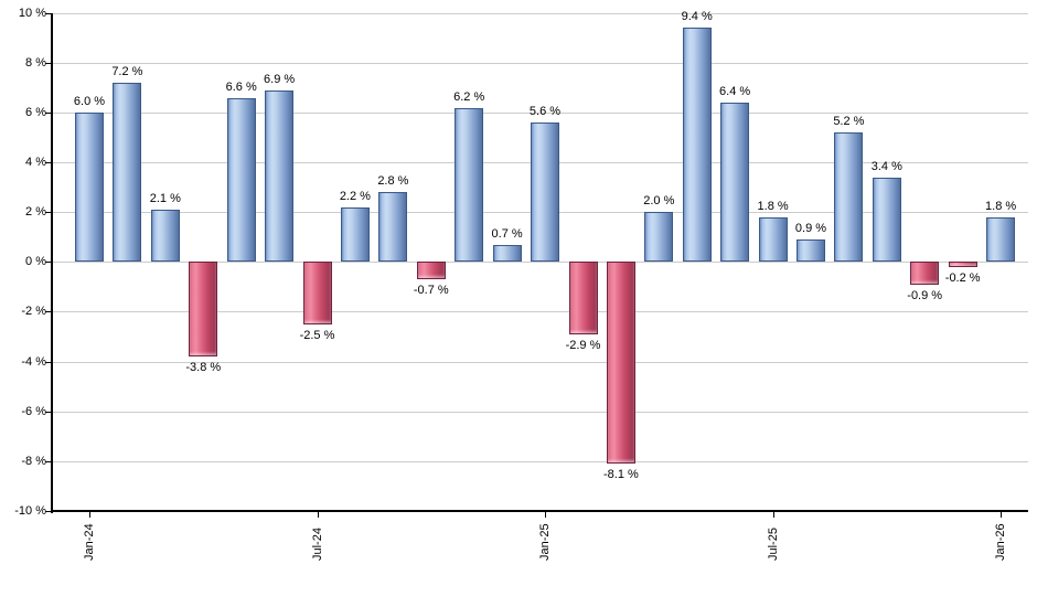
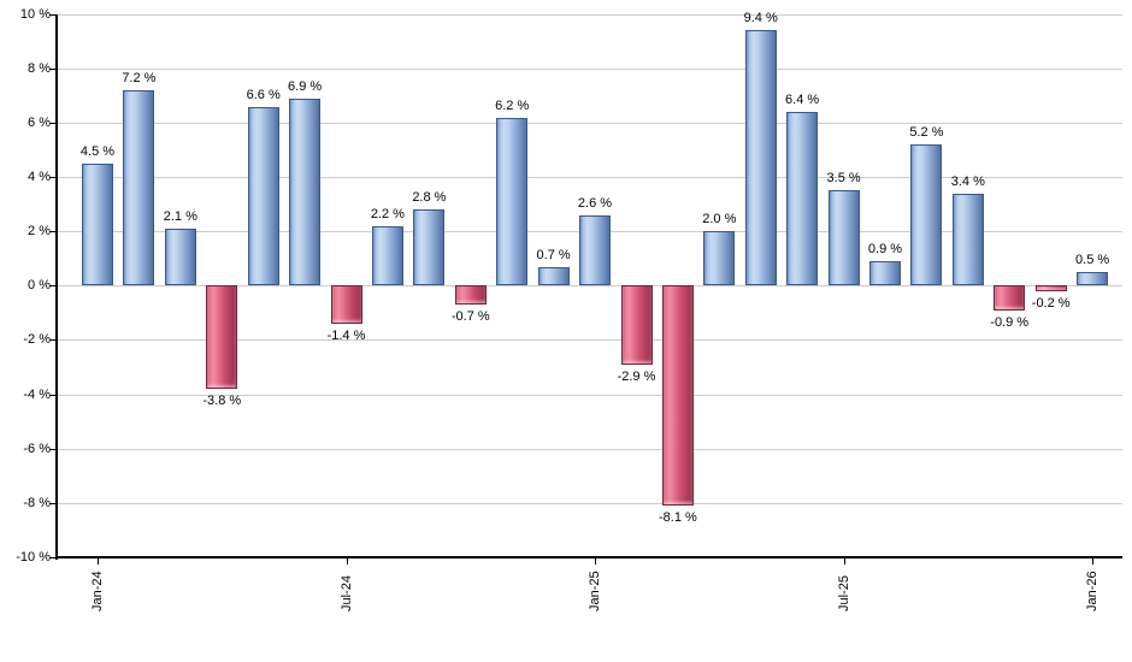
Jan-24: 6.0 -> 4.5
Jul-24: -2.5 -> -1.4
Jan-25: 5.6 -> 2.6
Jul-25: 1.8 -> 3.5
Jan-26: 1.8 -> 0.5
